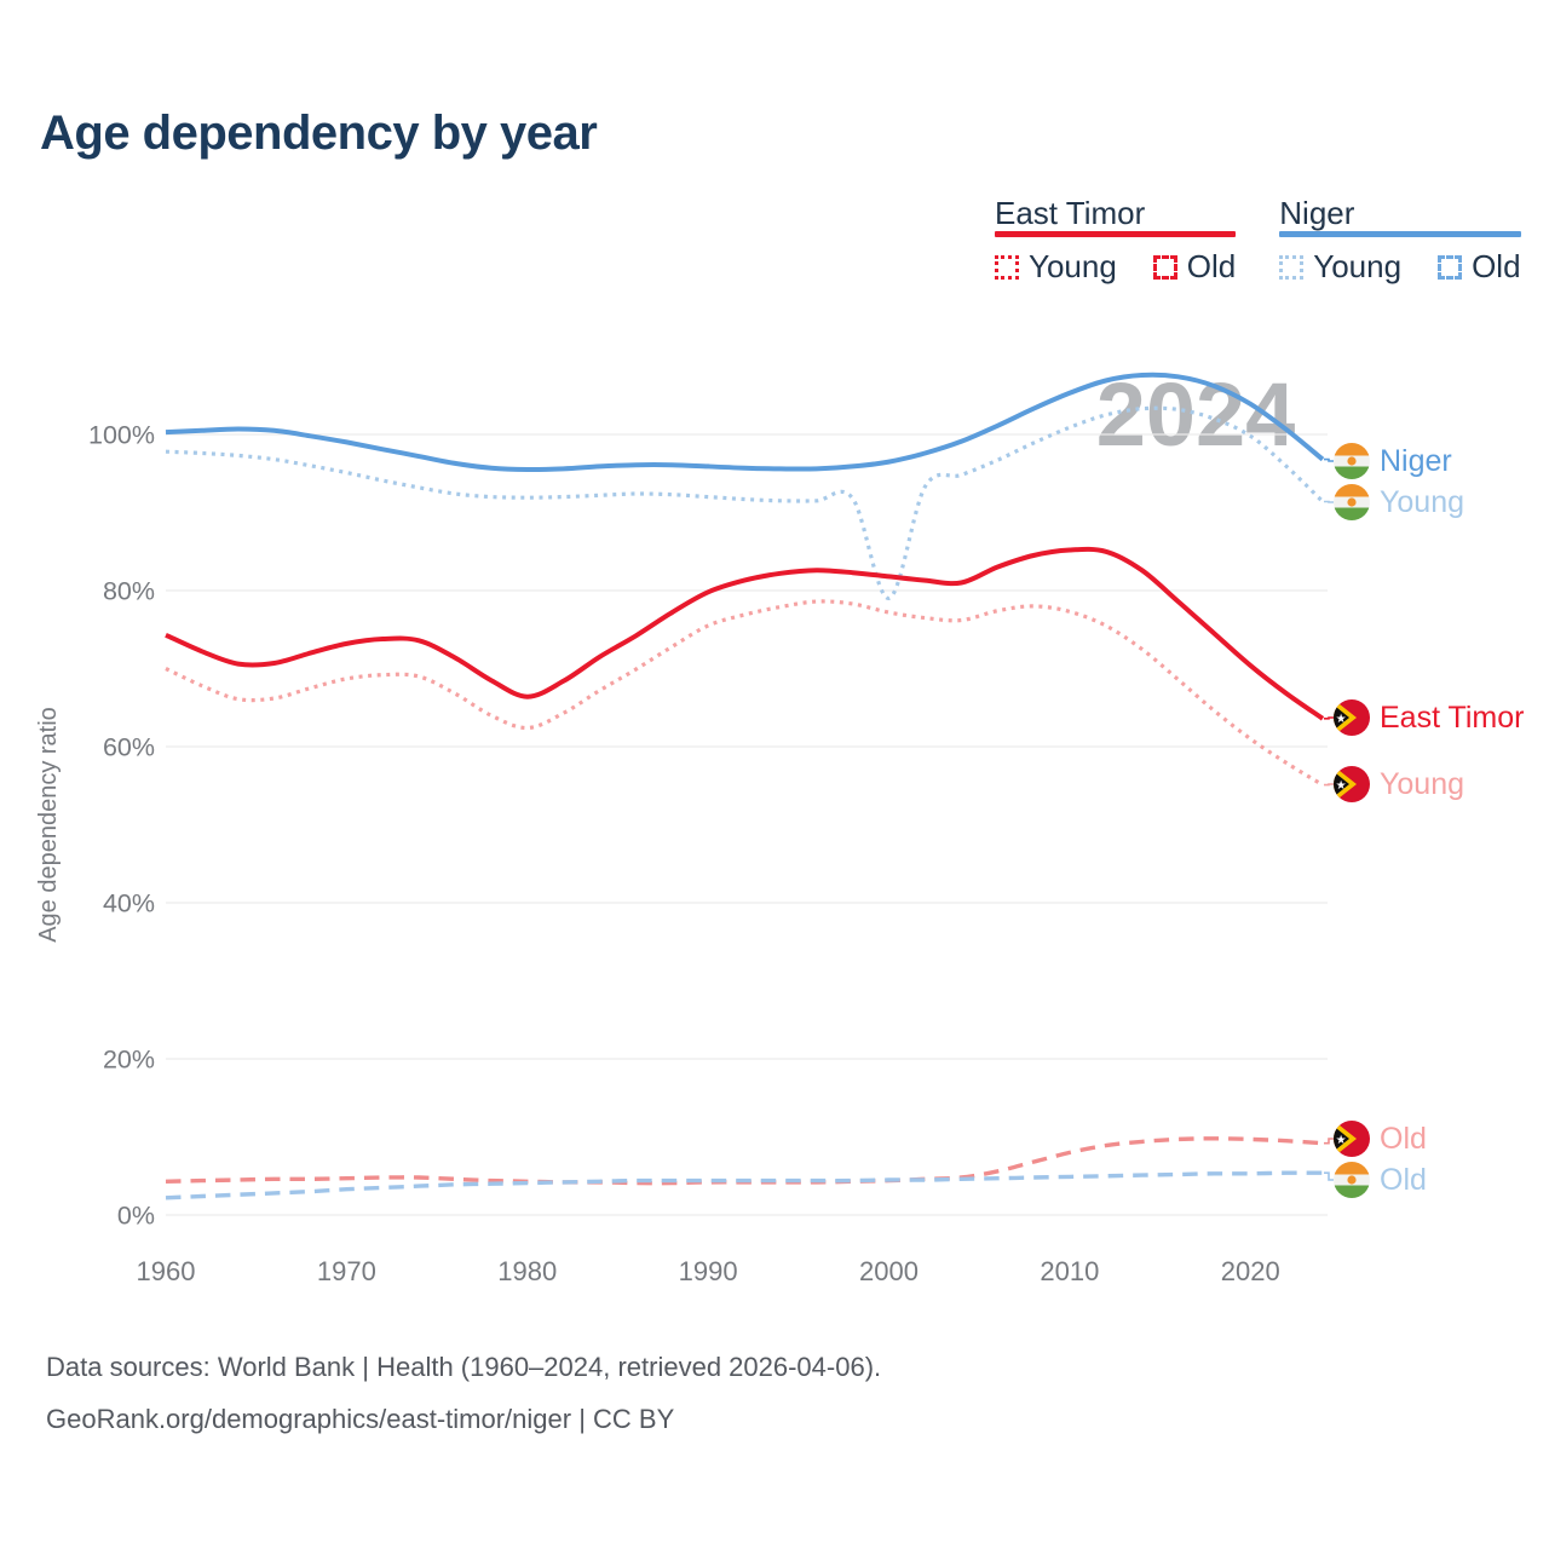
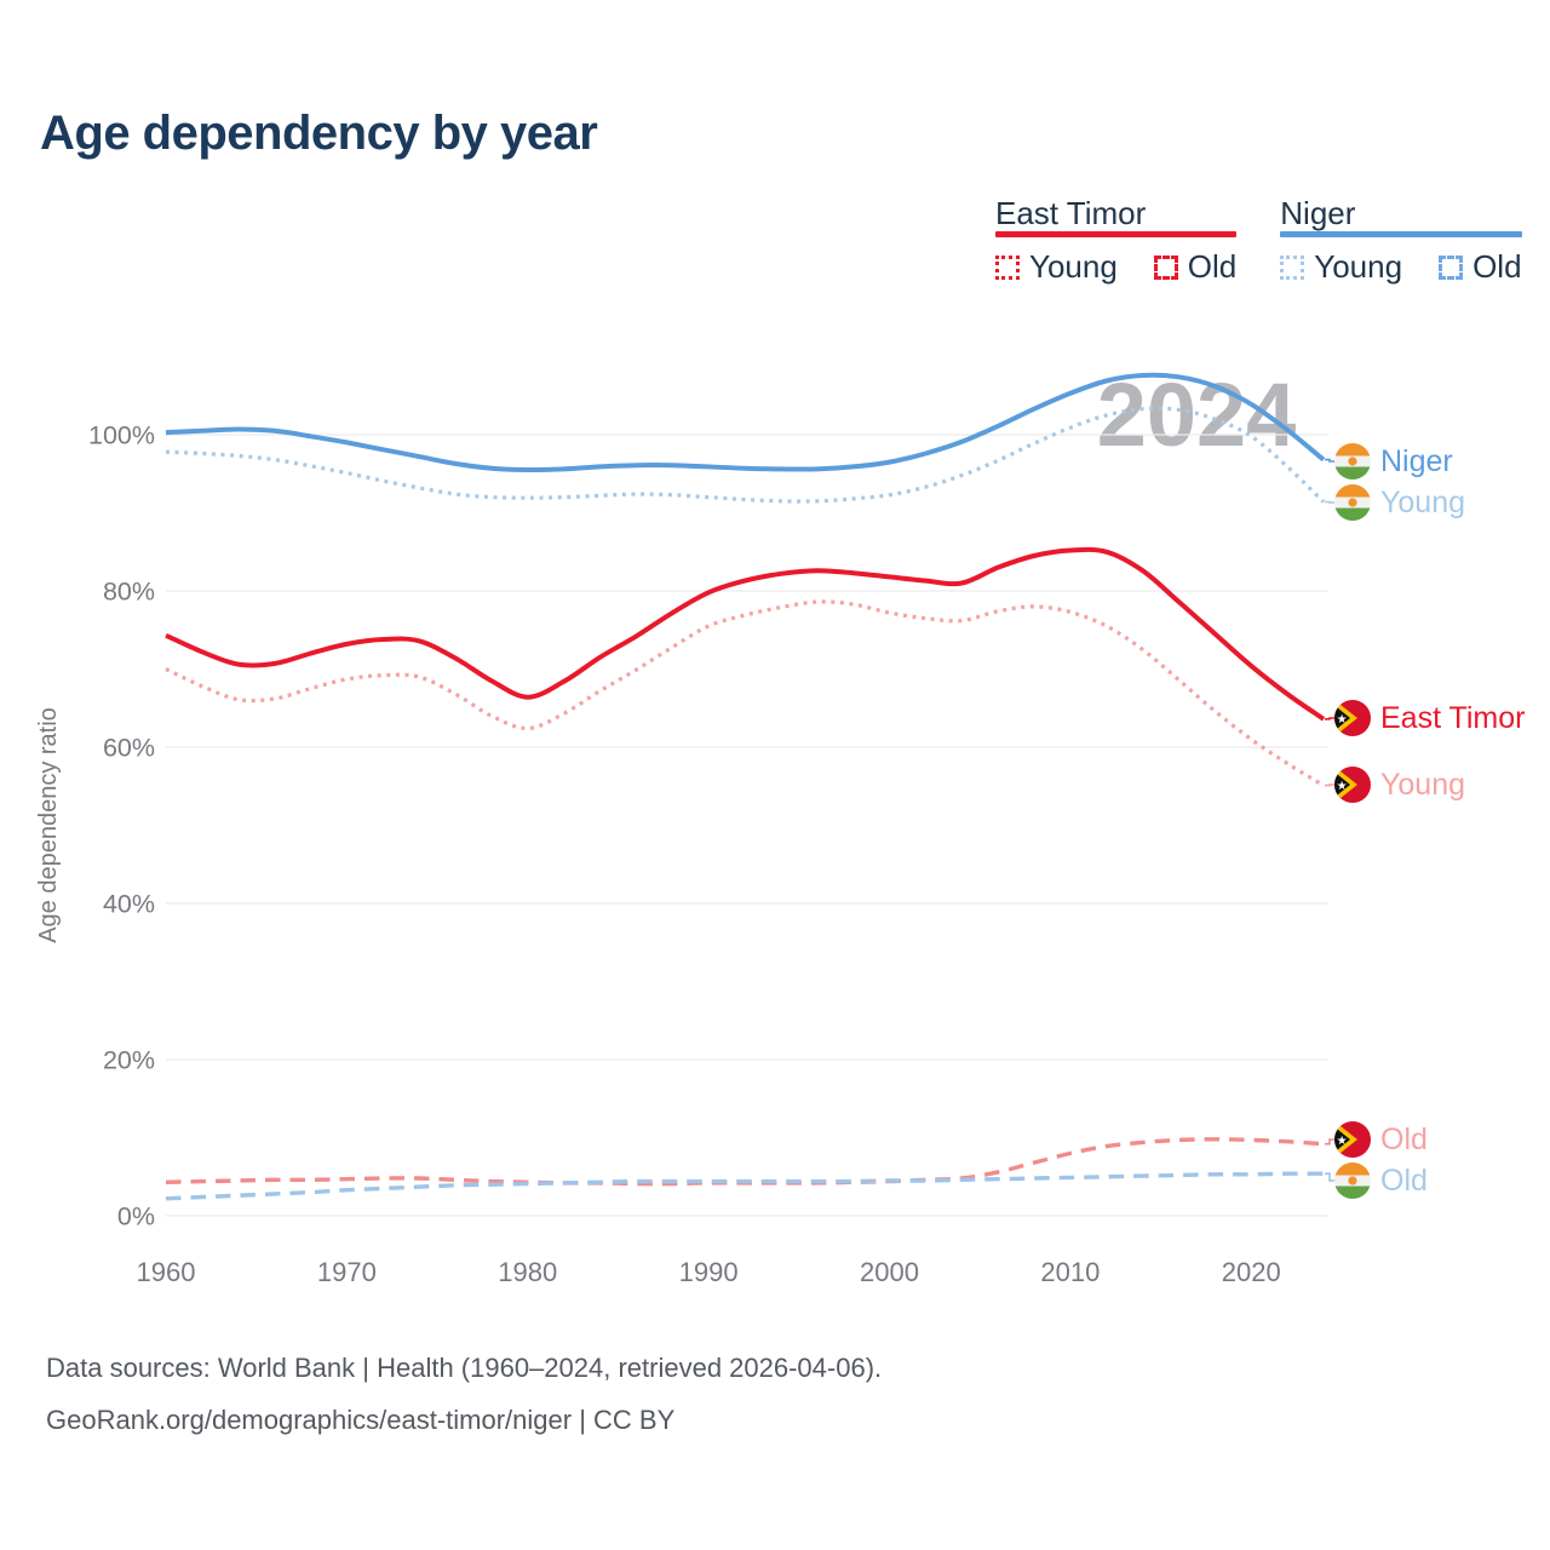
Niger Young/2000: 79% -> 92%
